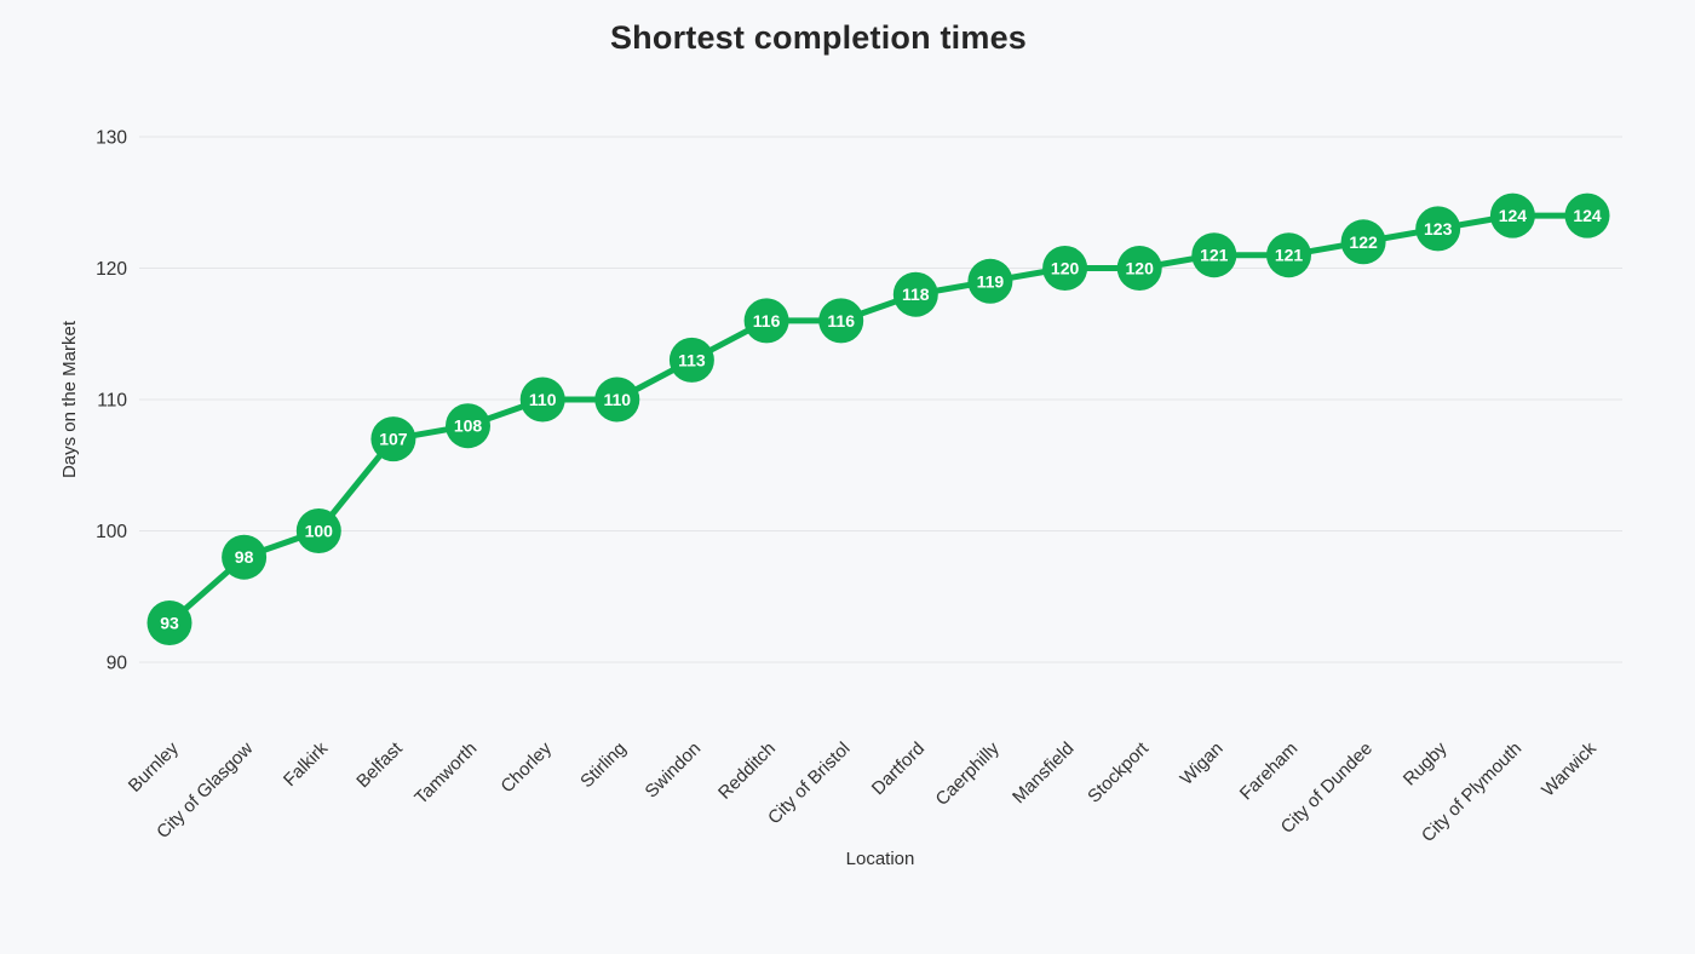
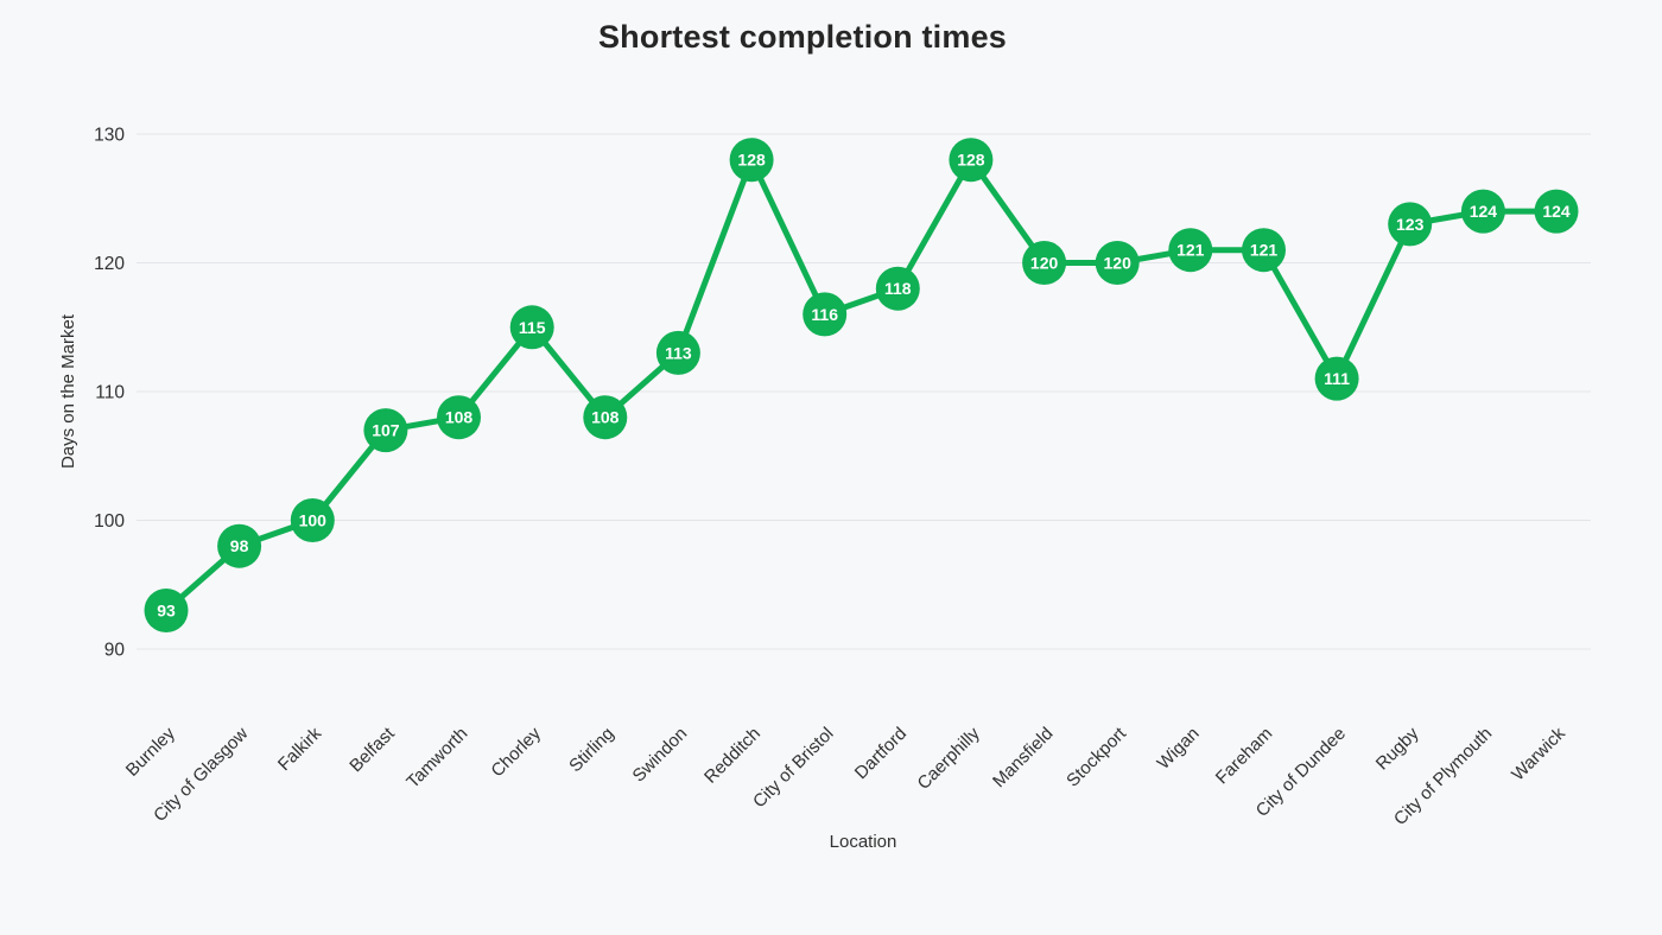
Chorley: 110 -> 115
Stirling: 110 -> 108
Redditch: 116 -> 128
Caerphilly: 119 -> 128
City of Dundee: 122 -> 111
